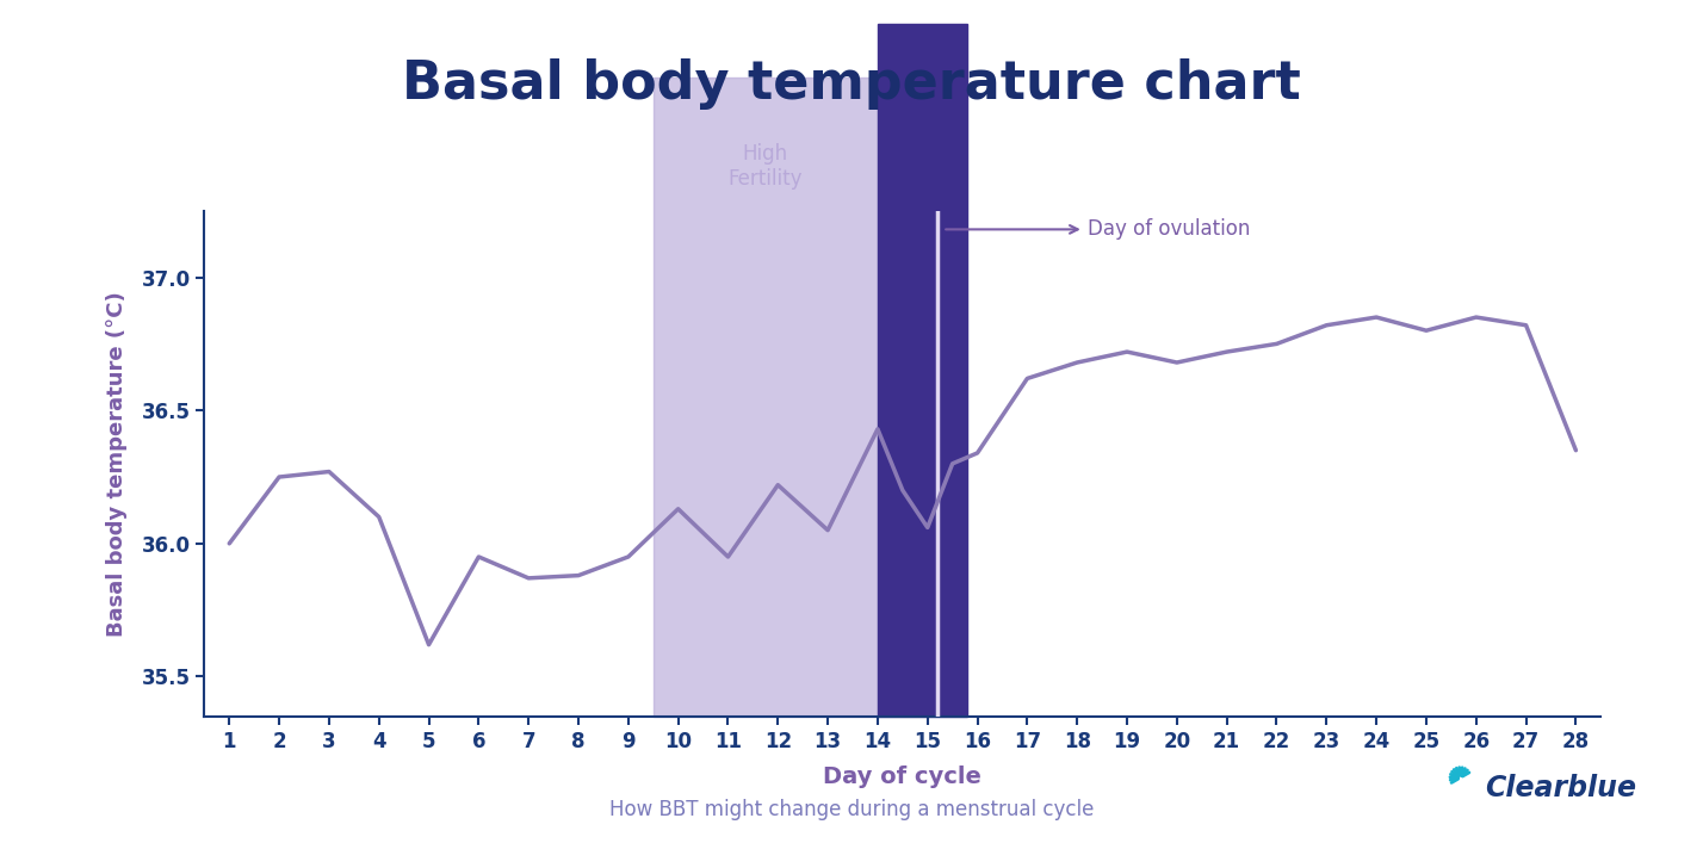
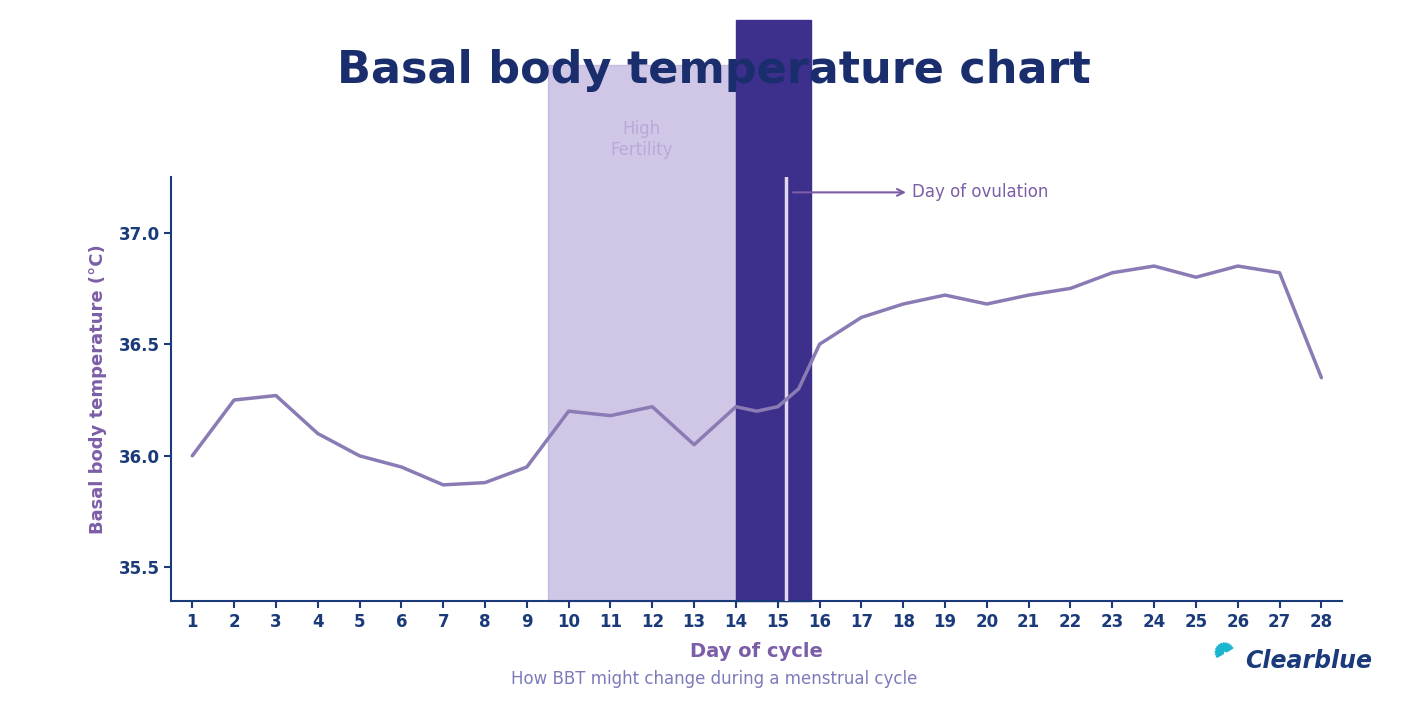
5: 35.62 -> 36.00
10: 36.13 -> 36.20
11: 35.95 -> 36.18
14: 36.43 -> 36.22
15: 36.06 -> 36.22
16: 36.34 -> 36.50
